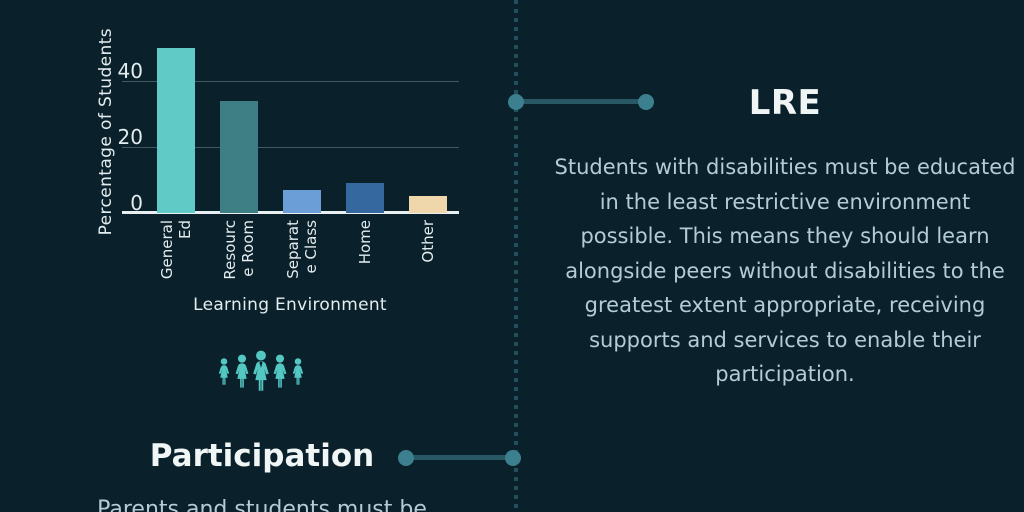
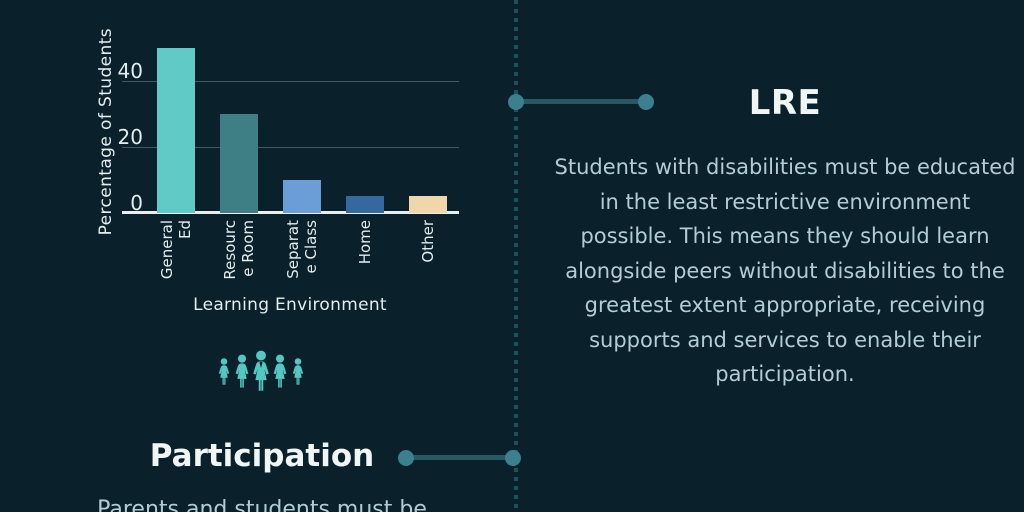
Resource Room: 34 -> 30
Separate Class: 7 -> 10
Home: 9 -> 5
